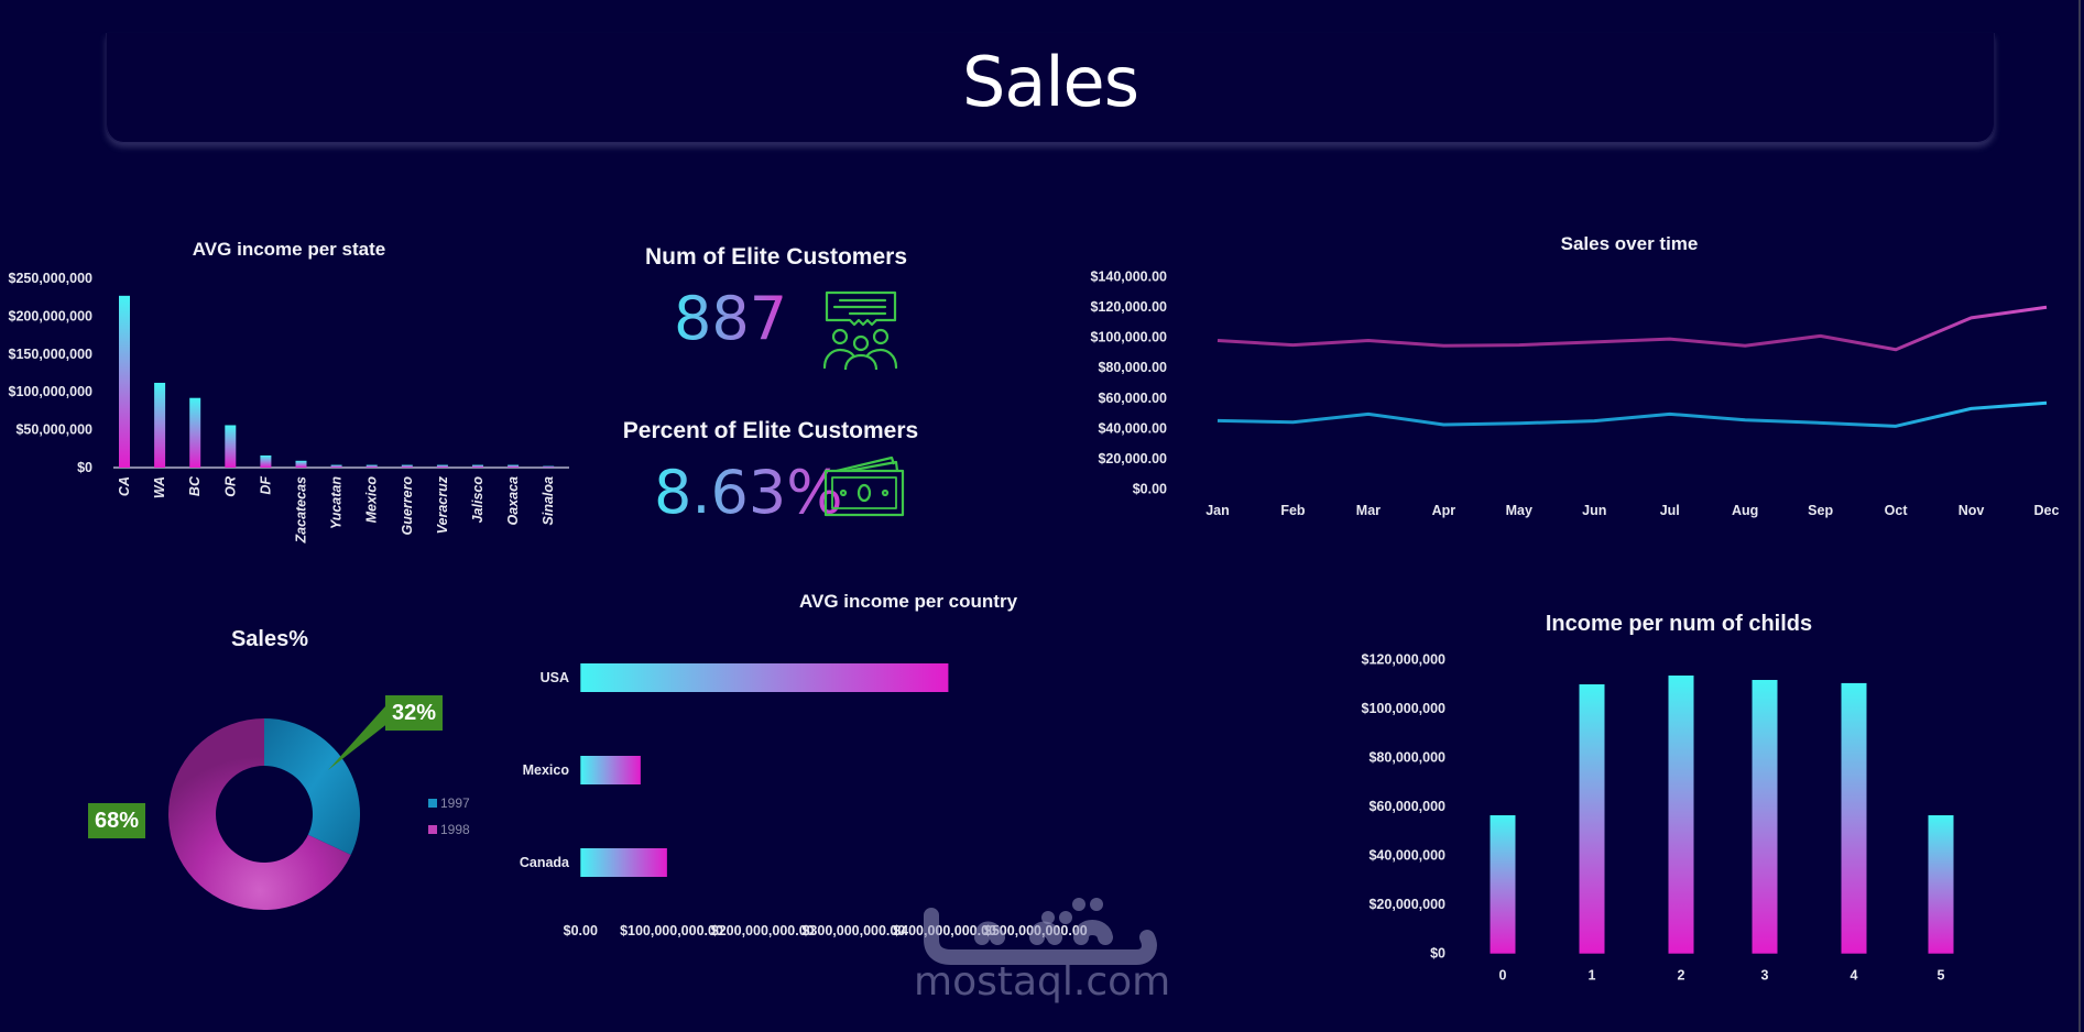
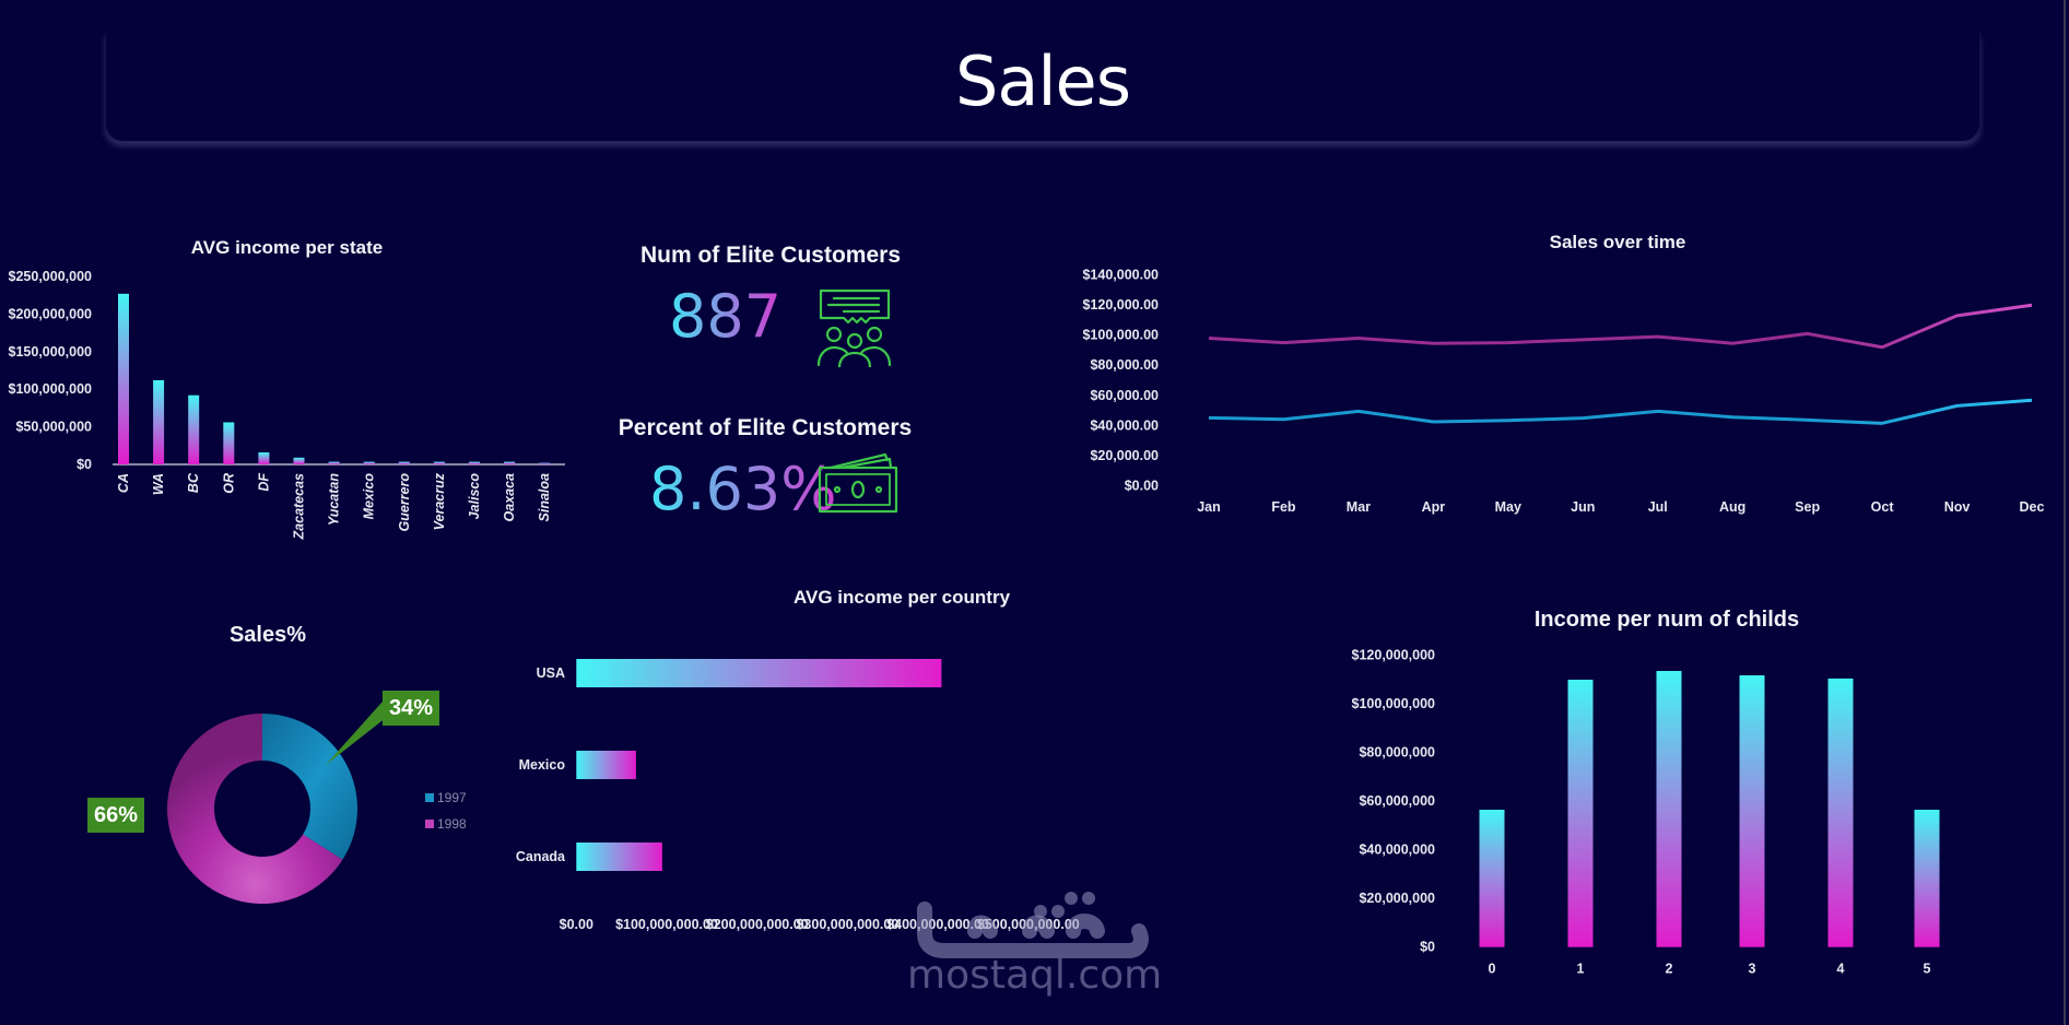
Sales%/1997: 32% -> 34%
Sales%/1998: 68% -> 66%
